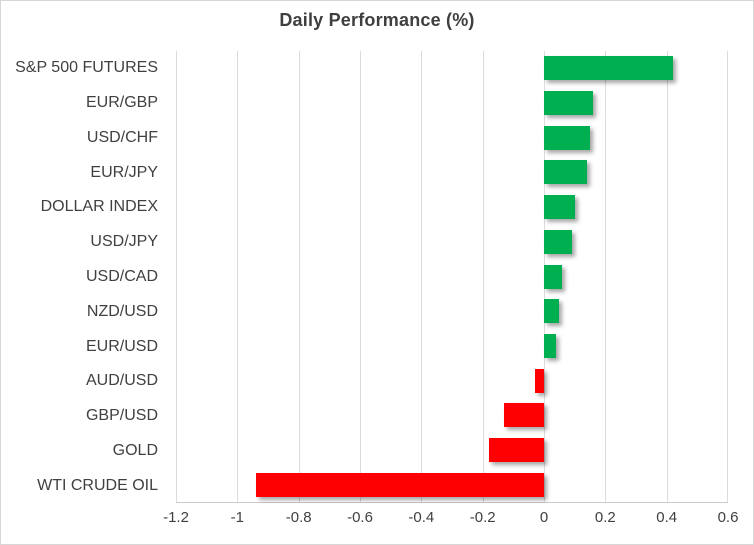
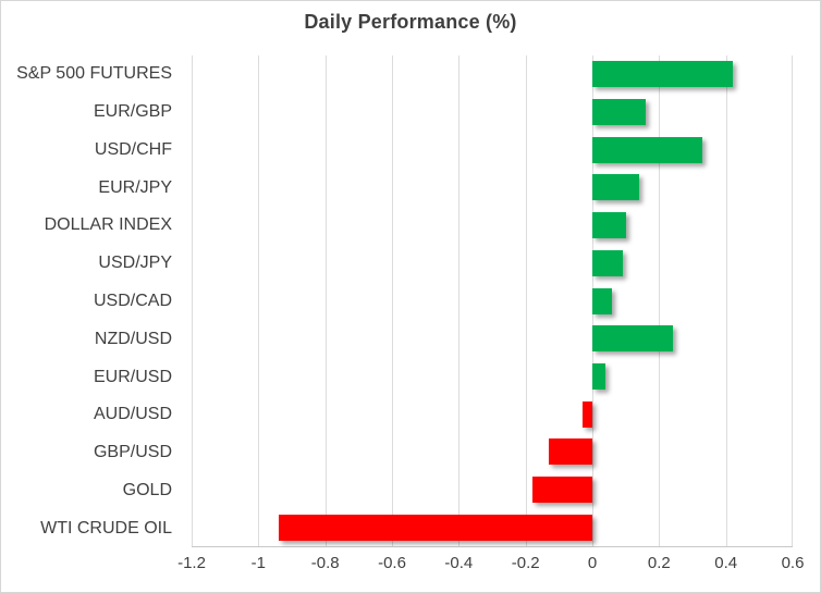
USD/CHF: 0.15 -> 0.33
NZD/USD: 0.05 -> 0.24
